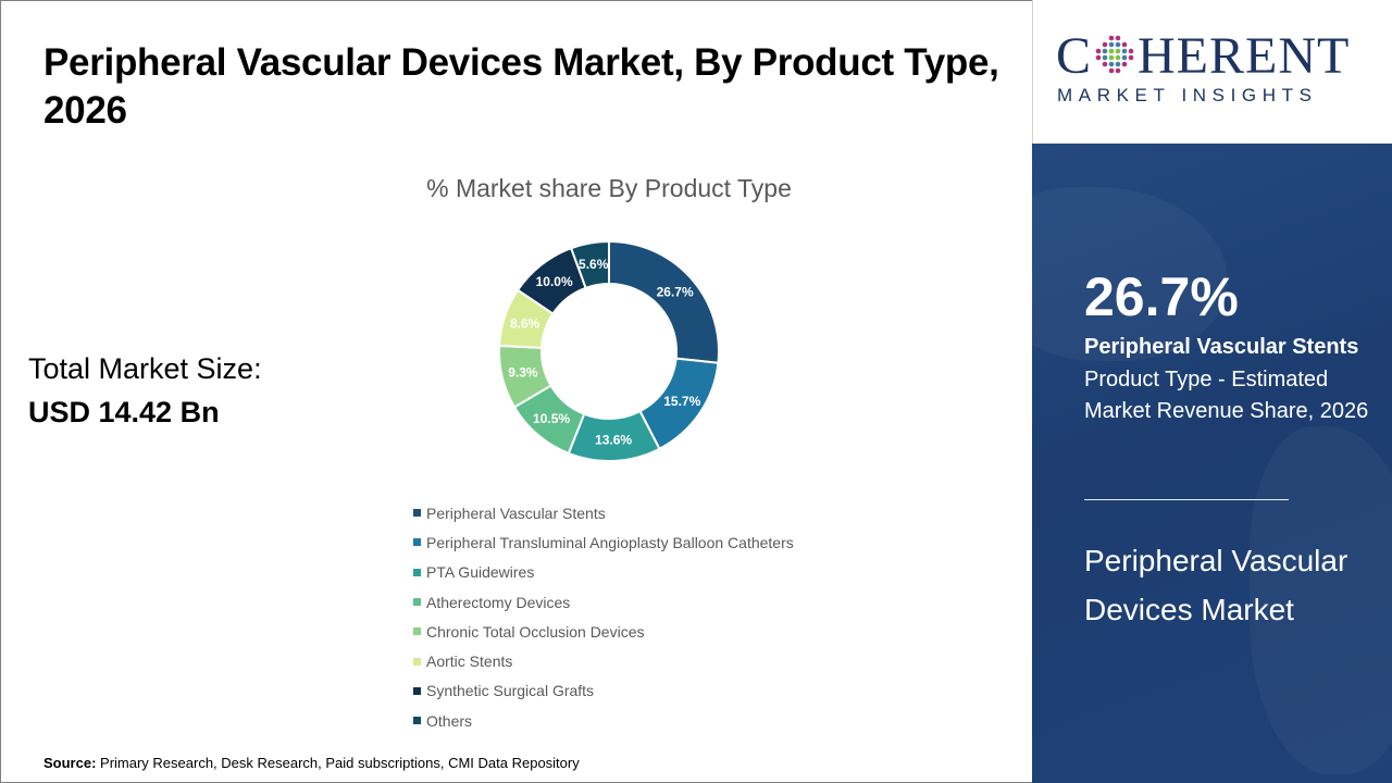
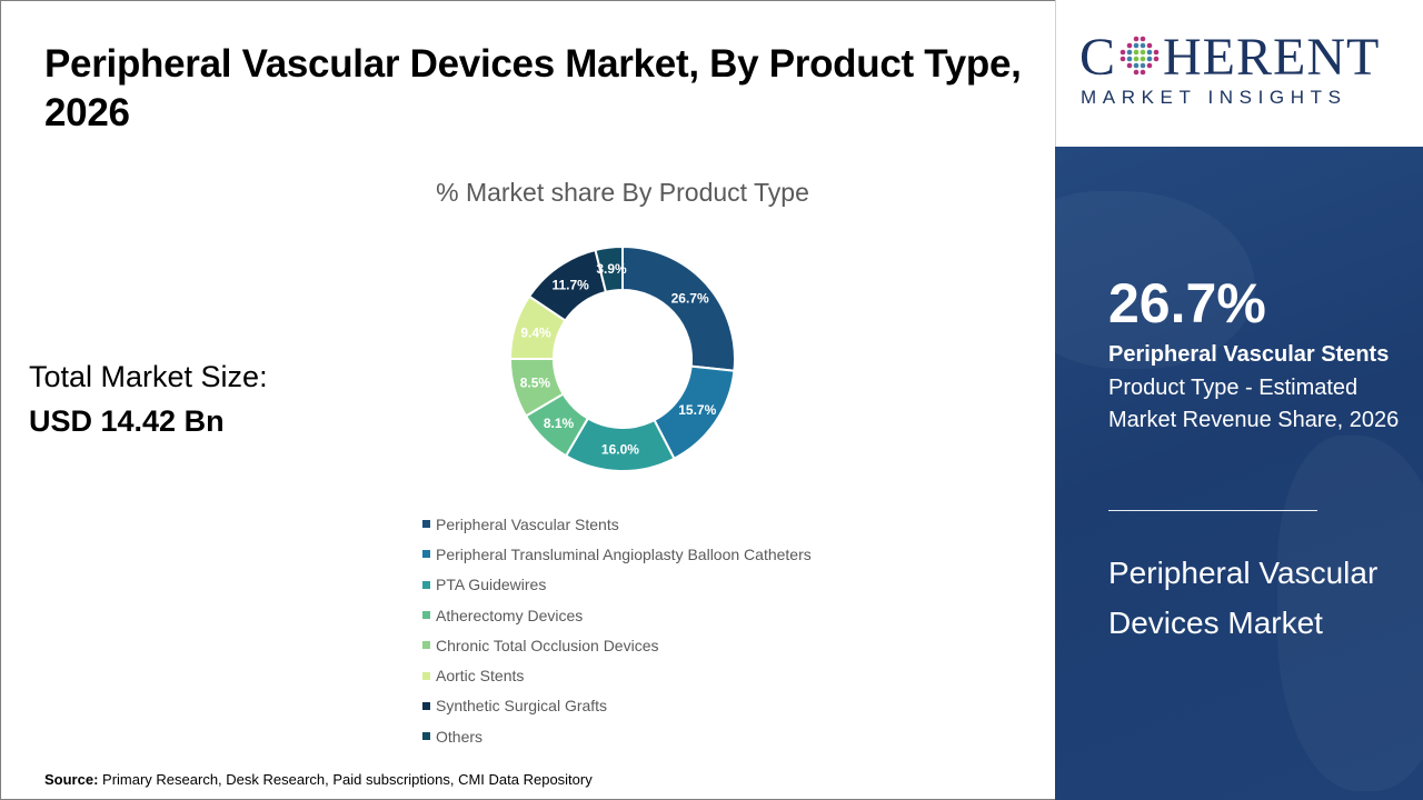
PTA Guidewires: 13.6% -> 16.0%
Atherectomy Devices: 10.5% -> 8.1%
Chronic Total Occlusion Devices: 9.3% -> 8.5%
Aortic Stents: 8.6% -> 9.4%
Synthetic Surgical Grafts: 10.0% -> 11.7%
Others: 5.6% -> 3.9%
